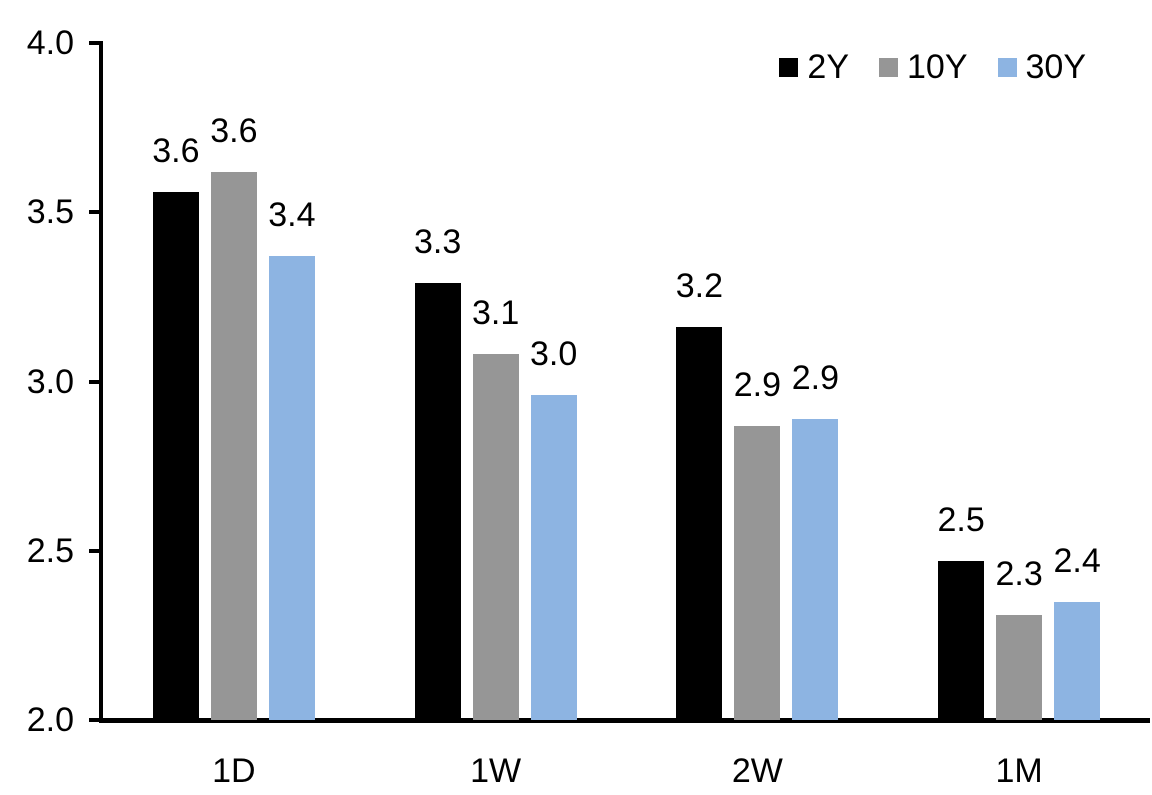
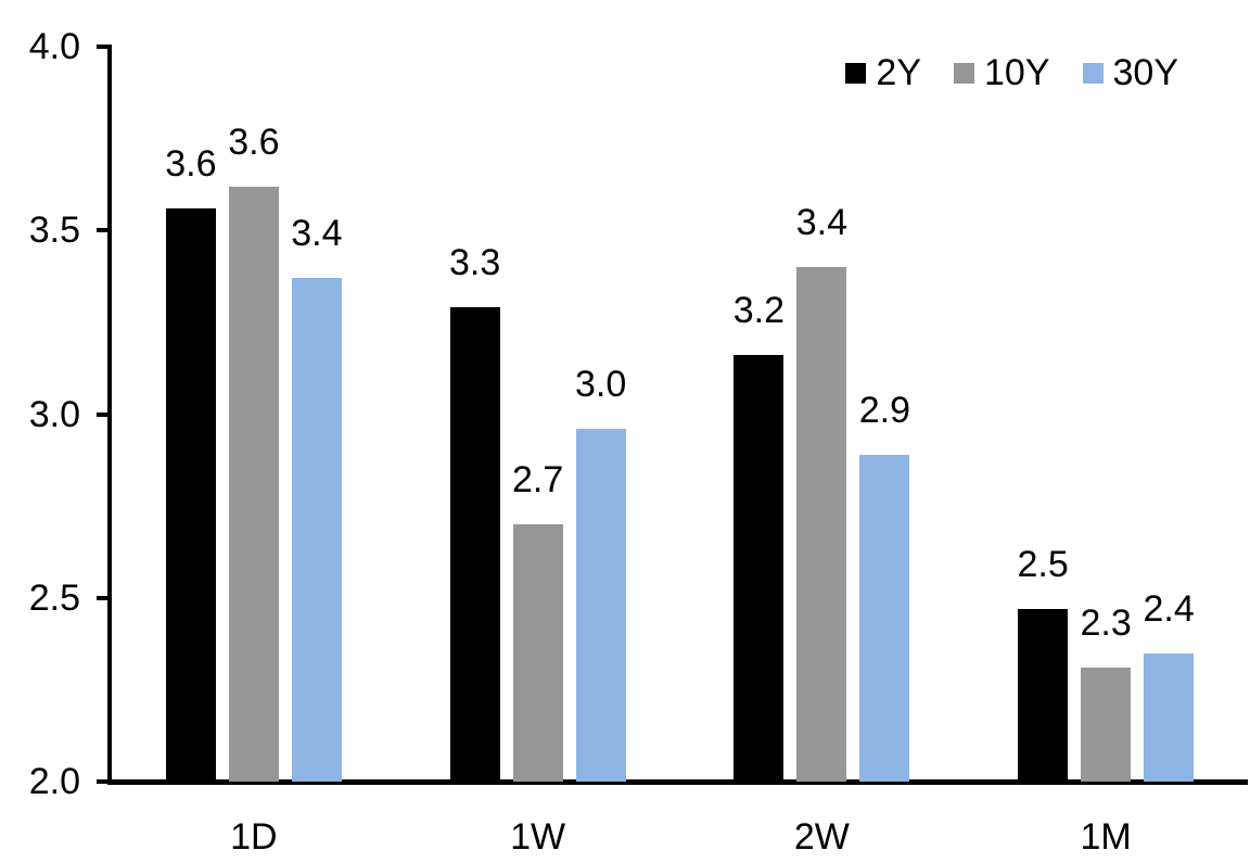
10Y/1W: 3.1 -> 2.7
10Y/2W: 2.9 -> 3.4
